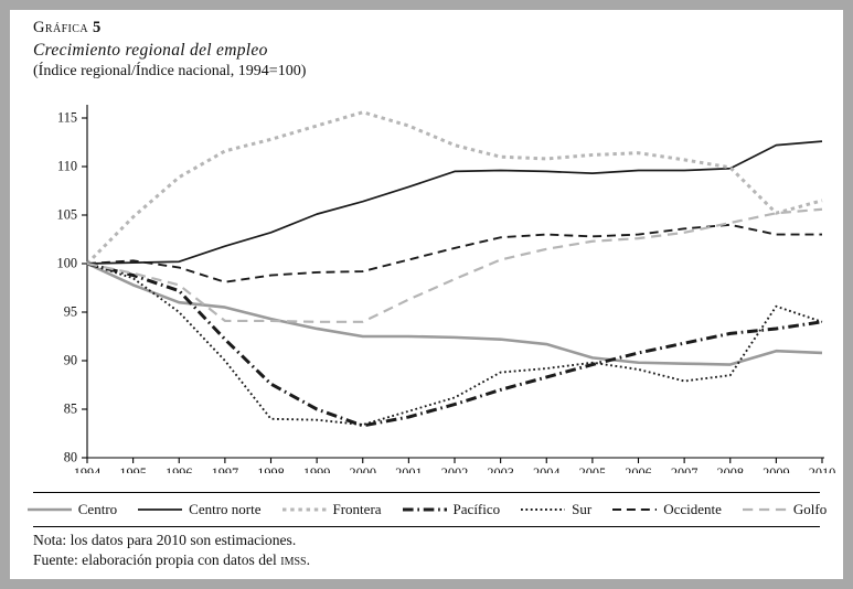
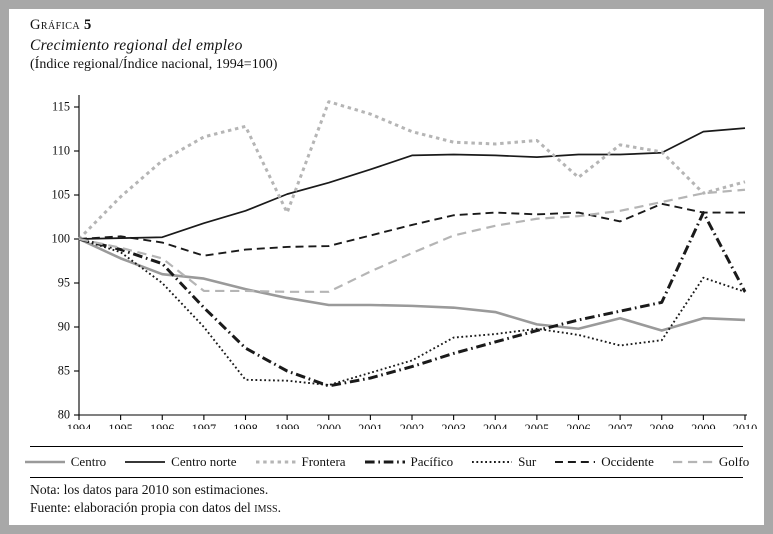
Frontera/1999: 114 -> 103
Frontera/2006: 111 -> 107
Centro/2007: 90 -> 91
Occidente/2007: 104 -> 102
Pacífico/2009: 93 -> 103
